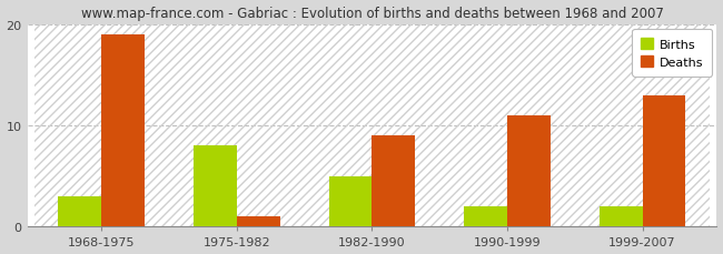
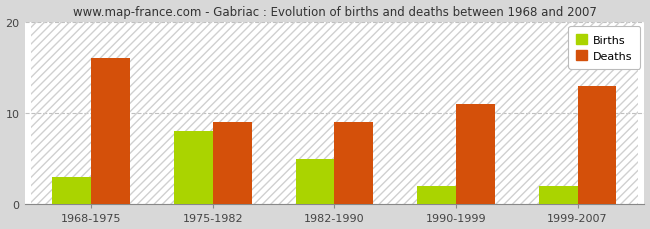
Deaths/1968-1975: 19 -> 16
Deaths/1975-1982: 1 -> 9
